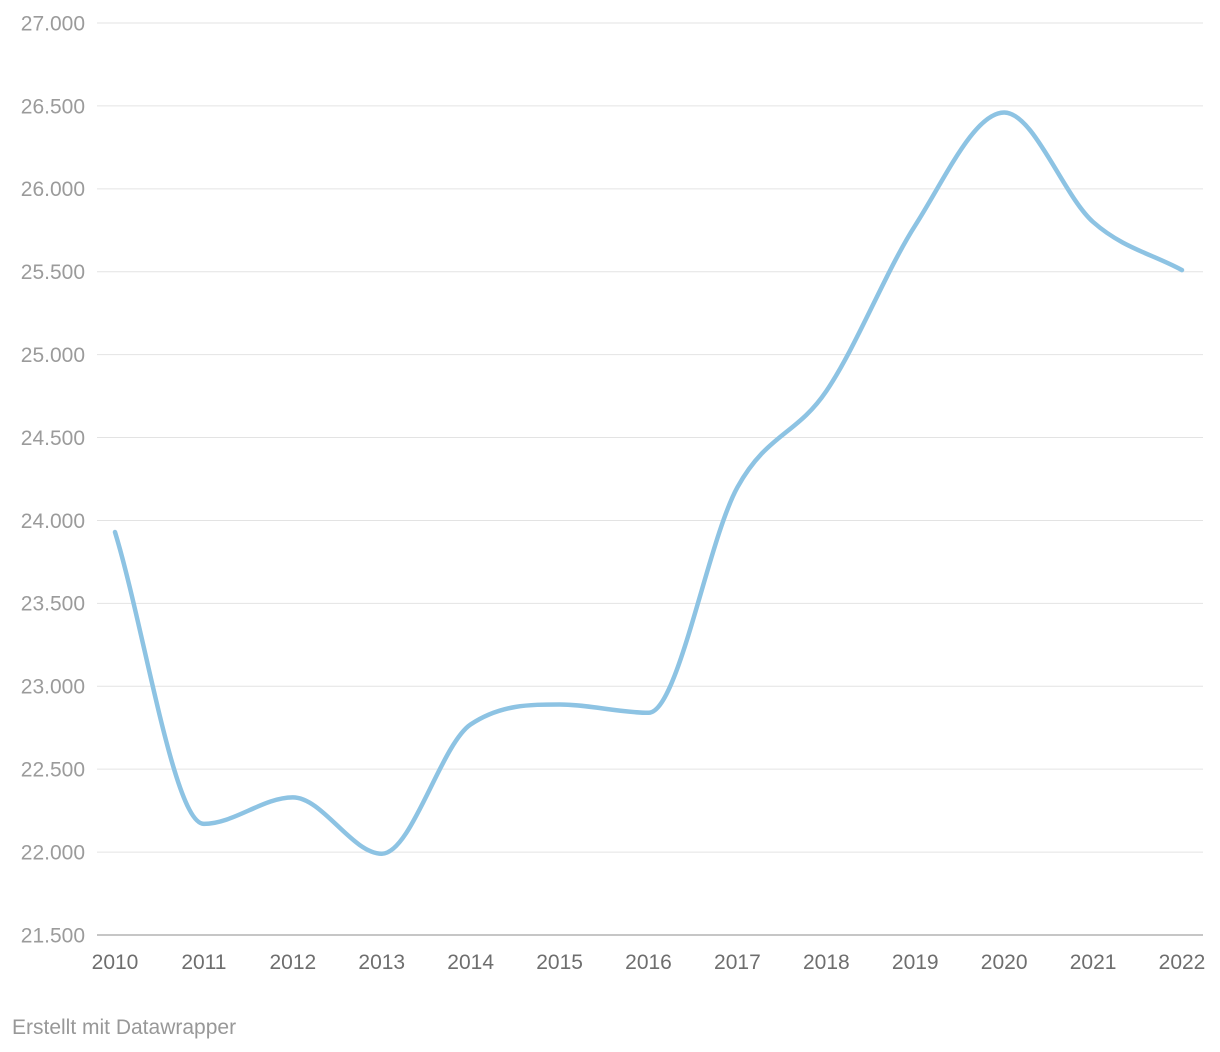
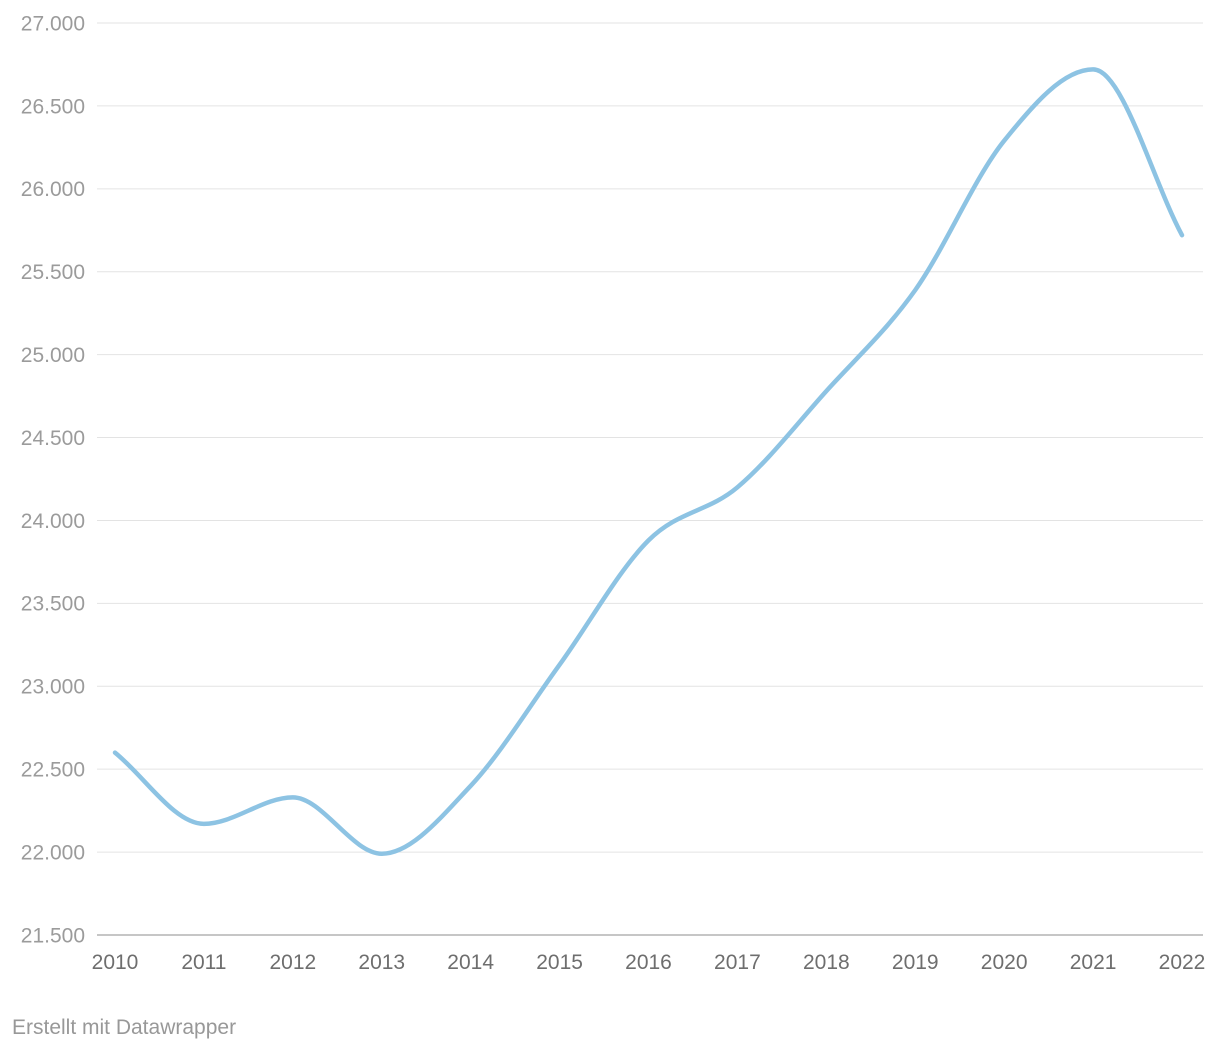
2010: 23930 -> 22600
2014: 22770 -> 22400
2015: 22890 -> 23130
2016: 22840 -> 23880
2019: 25780 -> 25390
2020: 26460 -> 26290
2021: 25800 -> 26720
2022: 25510 -> 25720
